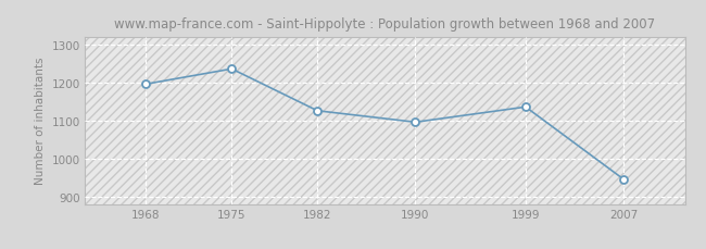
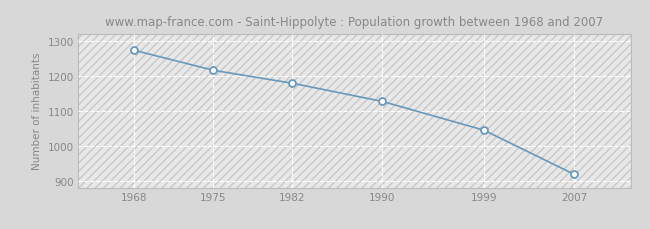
1968: 1195 -> 1272
1975: 1235 -> 1215
1982: 1125 -> 1178
1990: 1095 -> 1126
1999: 1135 -> 1044
2007: 945 -> 918
